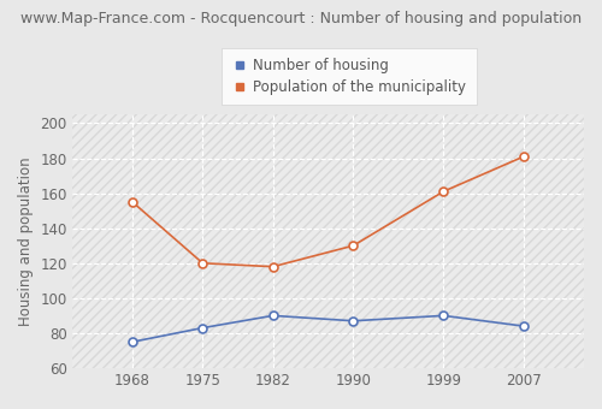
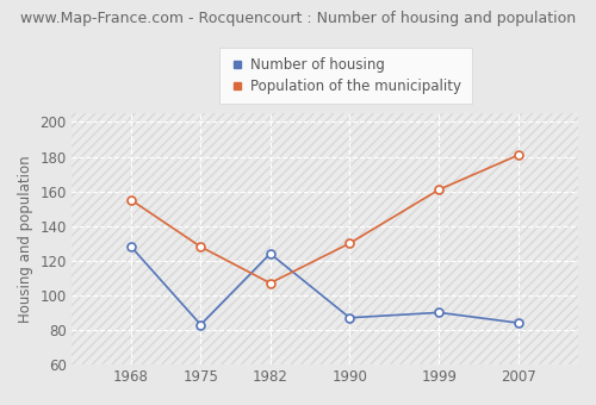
Number of housing/1968: 75 -> 128
Population of the municipality/1975: 120 -> 128
Number of housing/1982: 90 -> 124
Population of the municipality/1982: 118 -> 107
